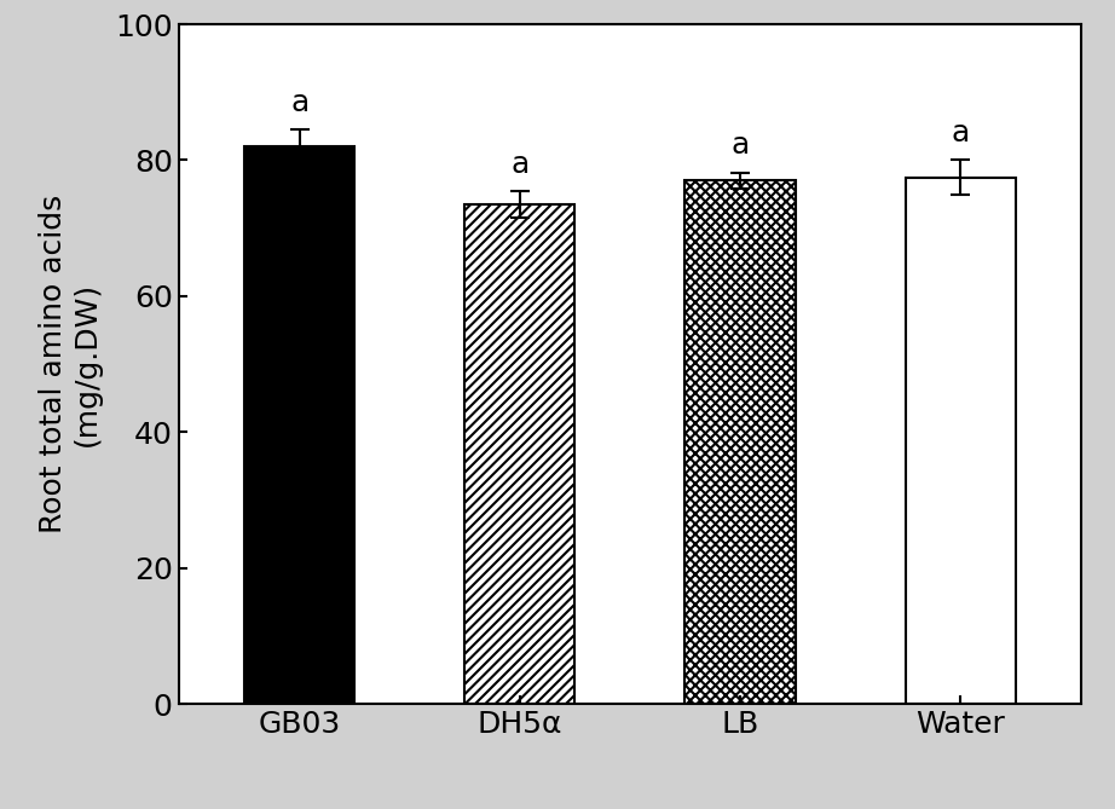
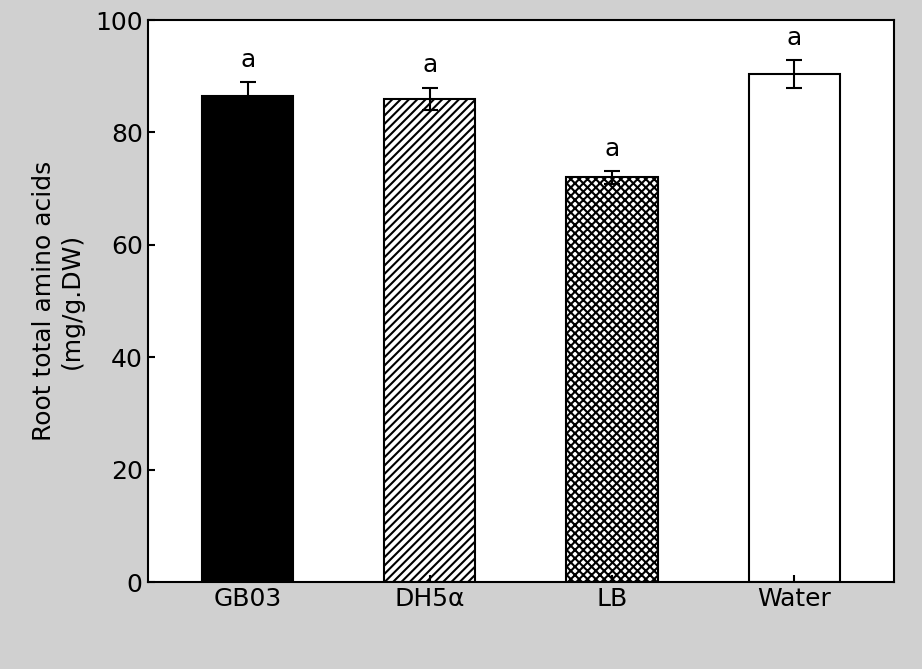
GB03: 82.0 -> 86.4
DH5α: 73.5 -> 86.0
LB: 77.0 -> 72.0
Water: 77.5 -> 90.4
